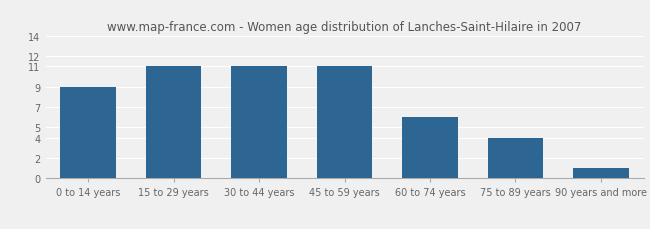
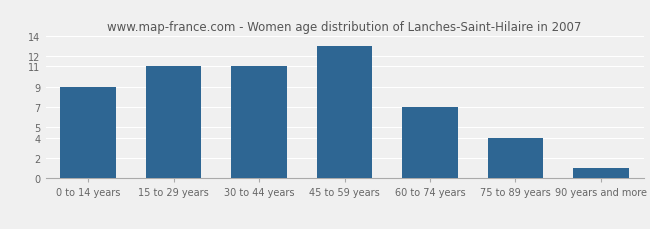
45 to 59 years: 11 -> 13
60 to 74 years: 6 -> 7
